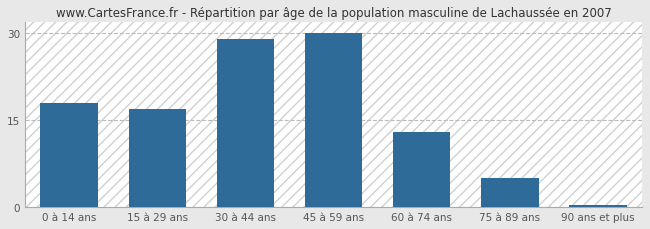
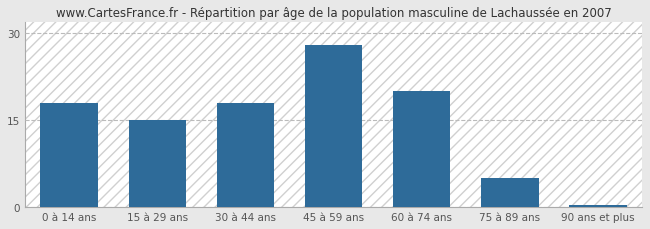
15 à 29 ans: 17.0 -> 15.0
30 à 44 ans: 29.0 -> 18.0
45 à 59 ans: 30.0 -> 28.0
60 à 74 ans: 13.0 -> 20.0
